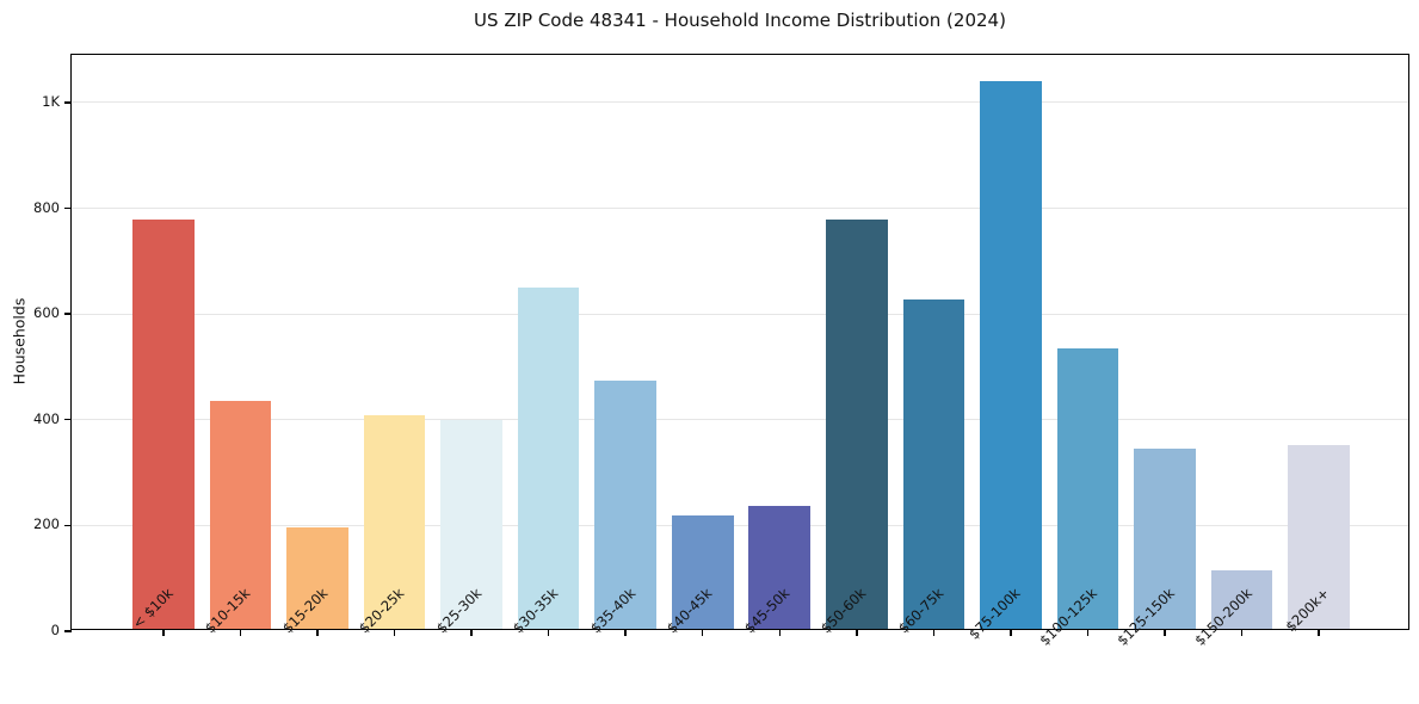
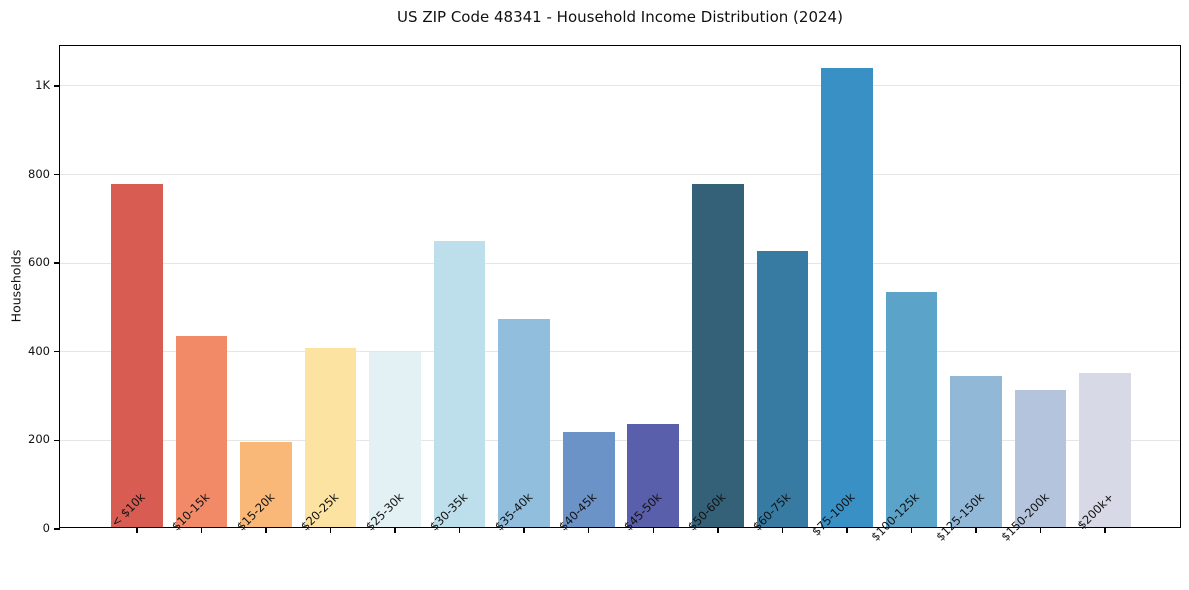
$150-200k: 110 -> 310
